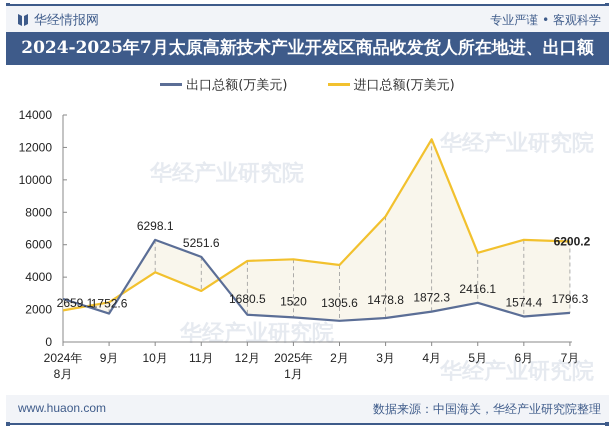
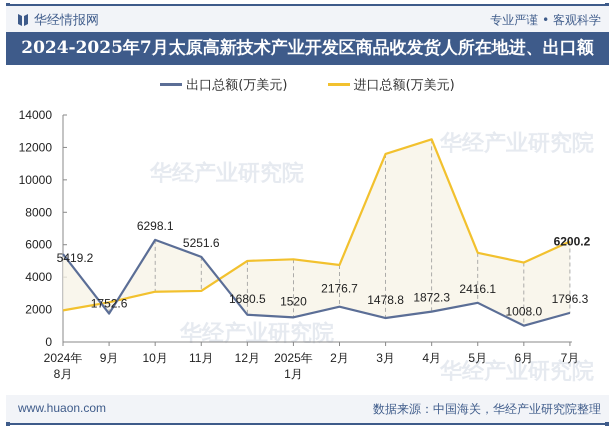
出口总额(万美元)/2024年 8月: 2659.1 -> 5419.2
进口总额(万美元)/10月: 4300 -> 3100
出口总额(万美元)/2月: 1305.6 -> 2176.7
进口总额(万美元)/3月: 7800 -> 11600
出口总额(万美元)/6月: 1574.4 -> 1008.0
进口总额(万美元)/6月: 6300 -> 4900
